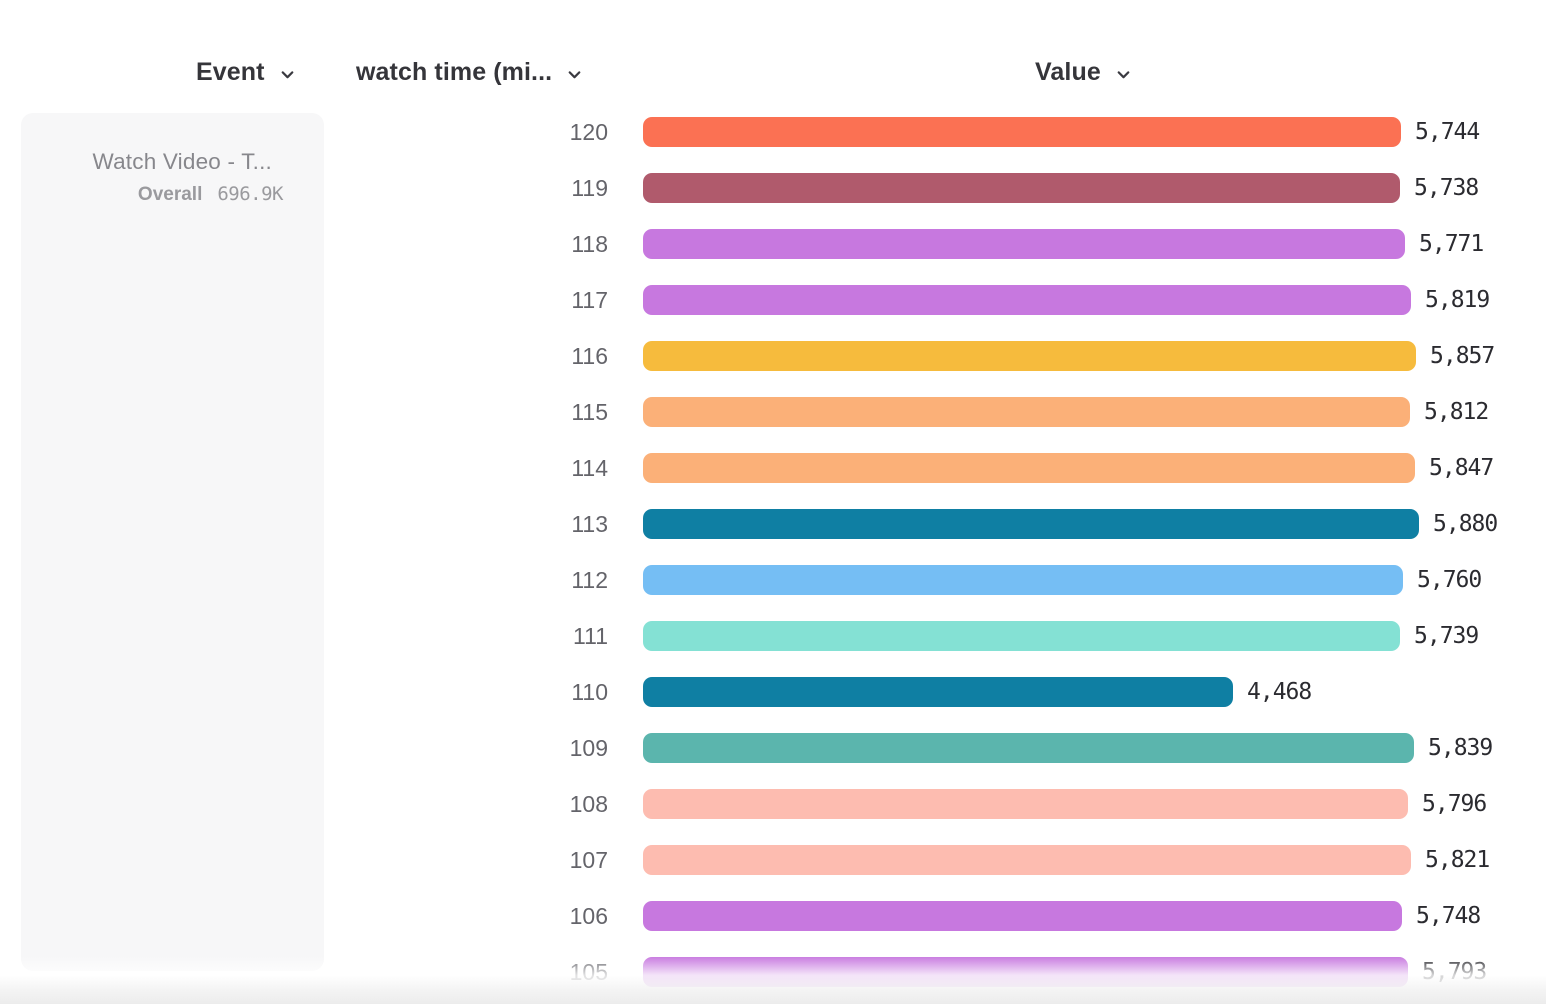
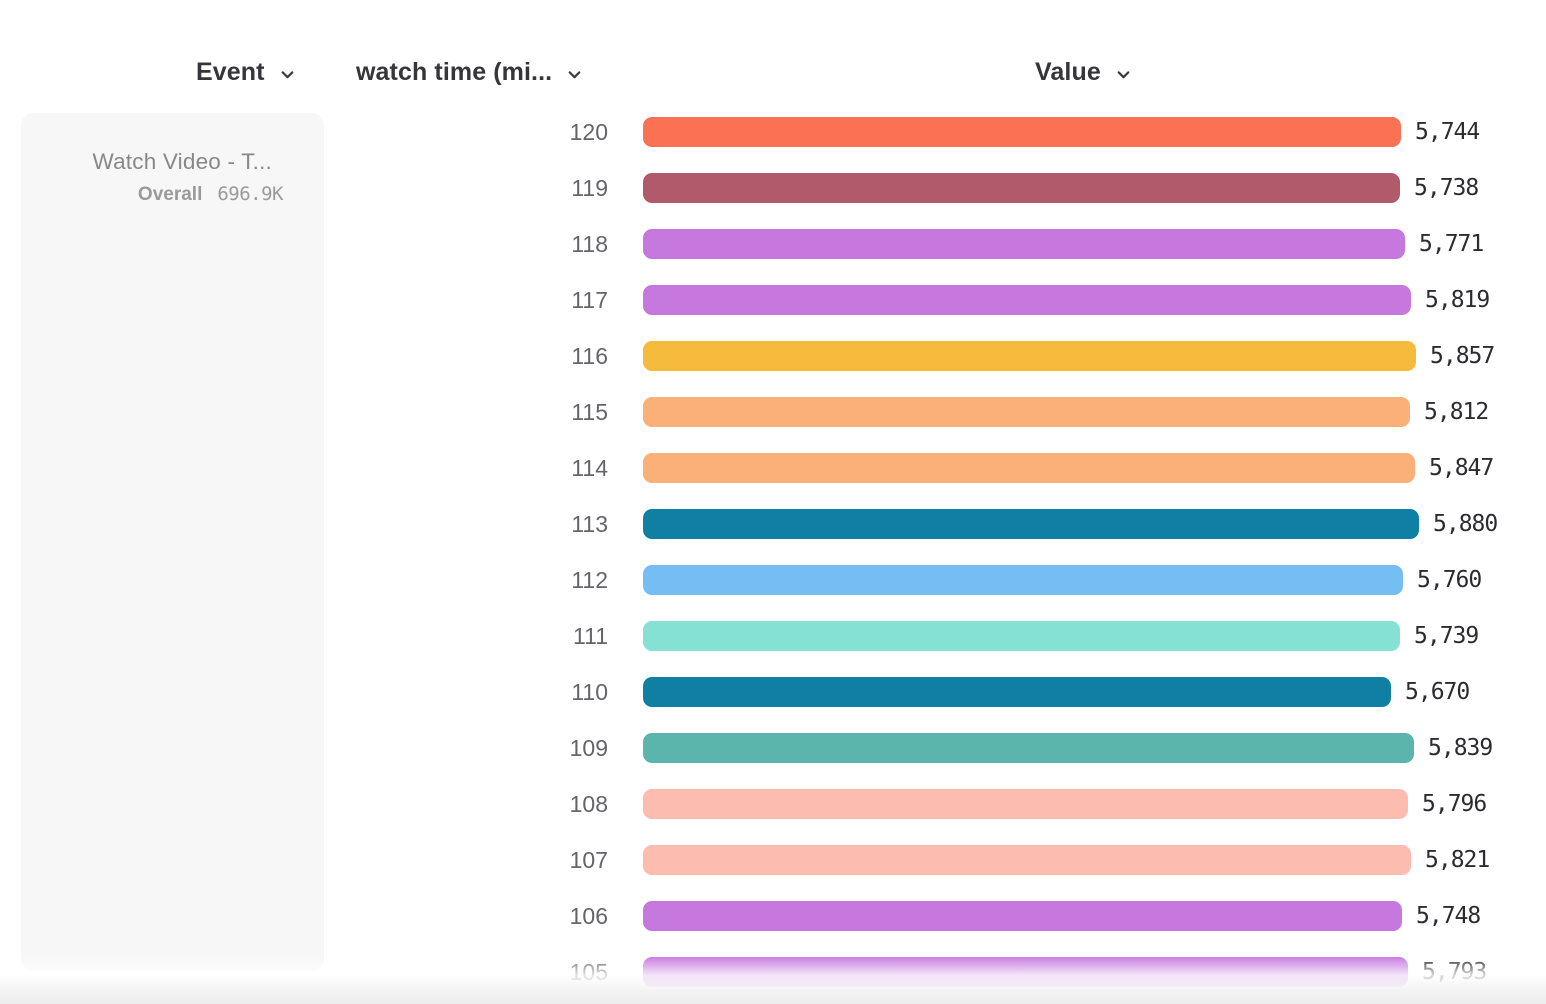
110: 4,468 -> 5,670
